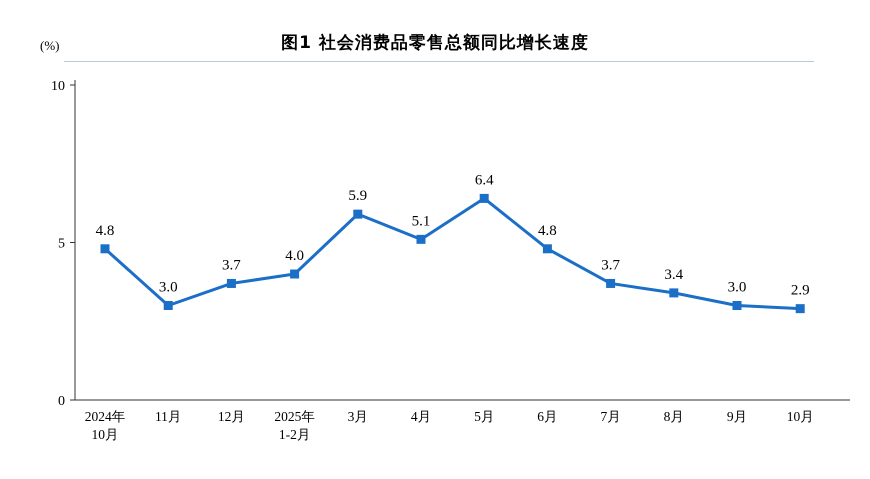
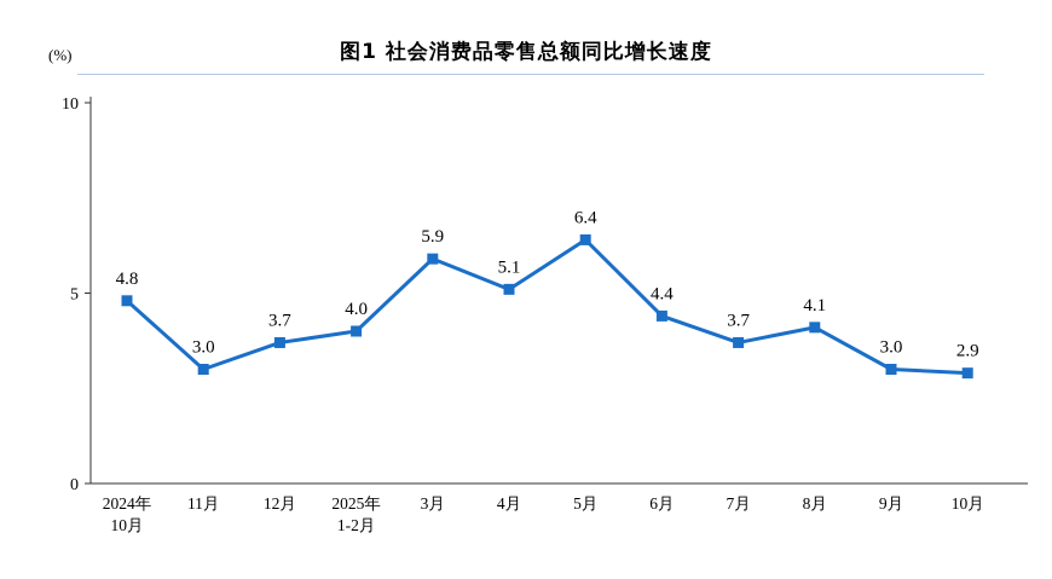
6月: 4.8 -> 4.4
8月: 3.4 -> 4.1
